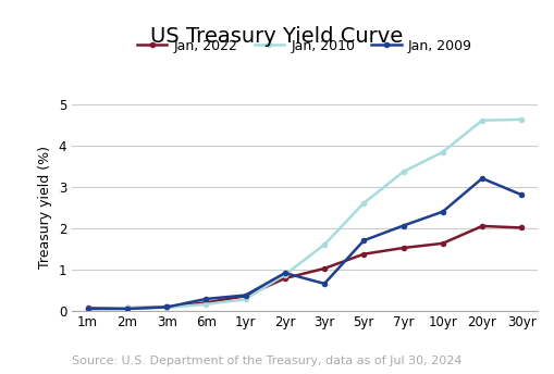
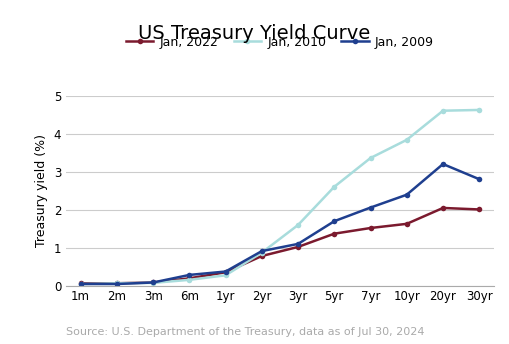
Jan, 2009/3yr: 0.65 -> 1.10
